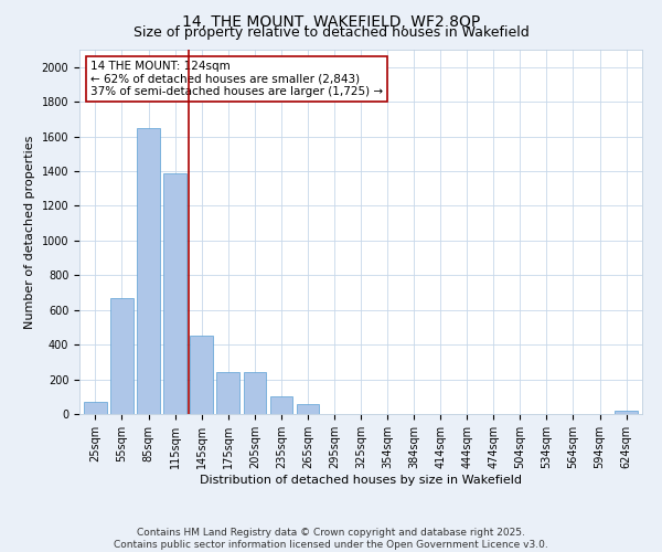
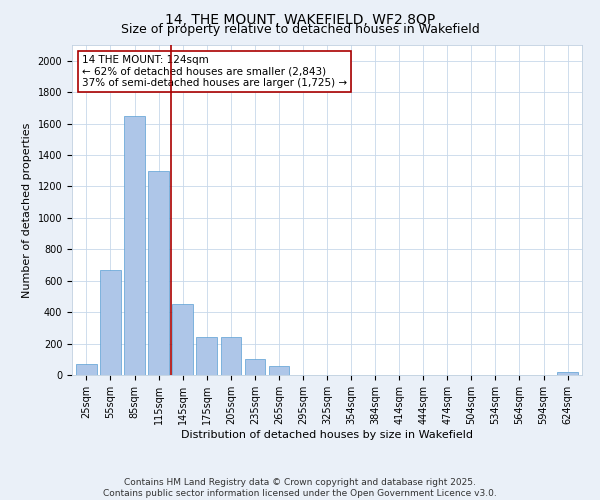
115sqm: 1390 -> 1300
